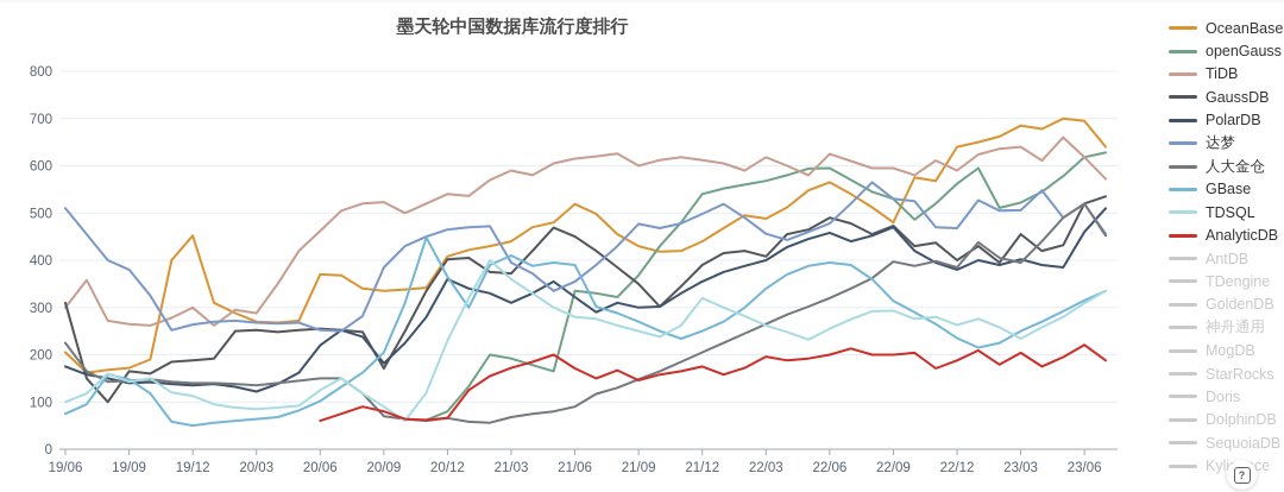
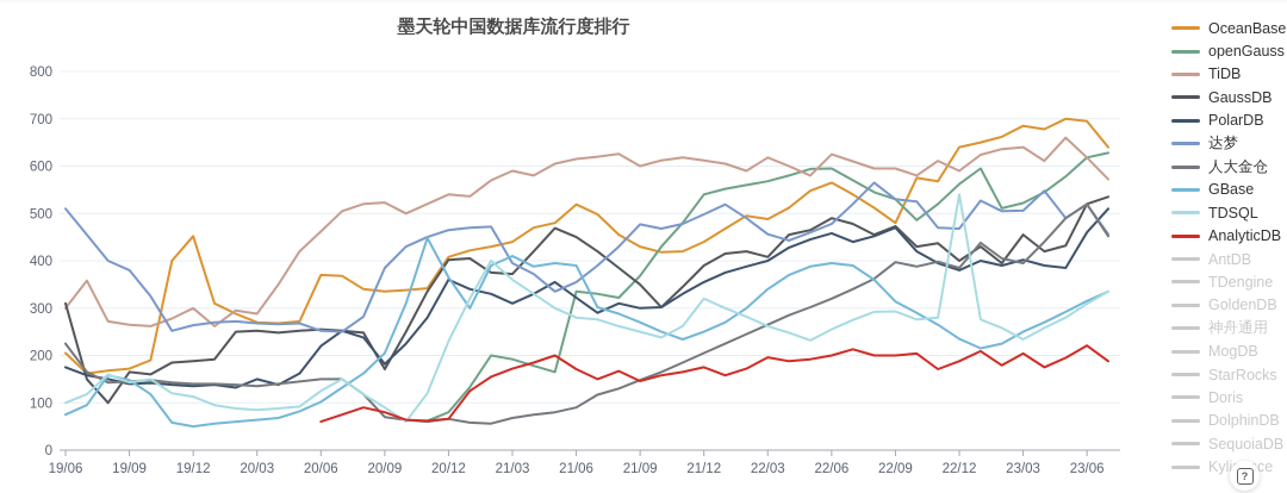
PolarDB/20/03: 120 -> 150
TDSQL/22/12: 260 -> 540
